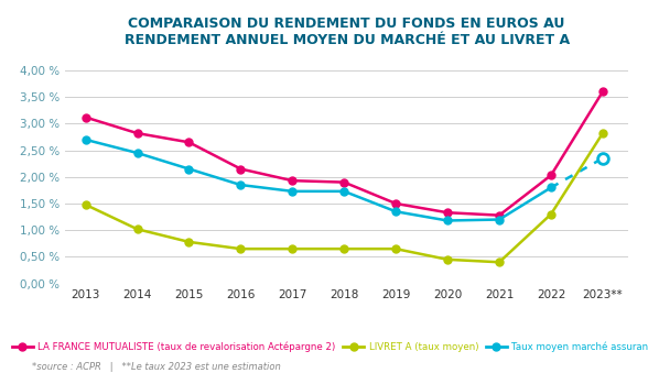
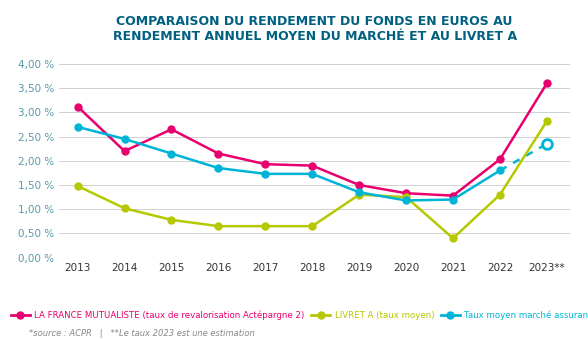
LA FRANCE MUTUALISTE (taux de revalorisation Actépargne 2)/2014: 2,82 % -> 2,20 %
LIVRET A (taux moyen)/2019: 0,65 % -> 1,30 %
LIVRET A (taux moyen)/2020: 0,45 % -> 1,25 %
